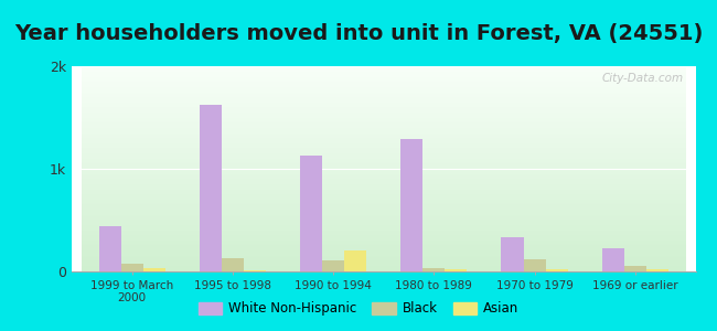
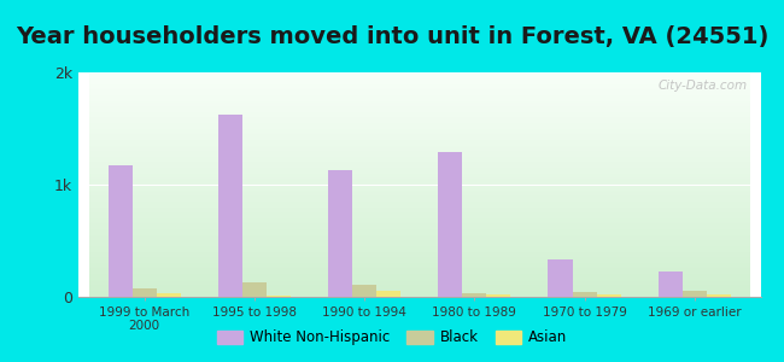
White Non-Hispanic/1999 to March 2000: 0.44k -> 1.17k
Asian/1990 to 1994: 0.20k -> 0.06k
Black/1970 to 1979: 0.12k -> 0.04k
